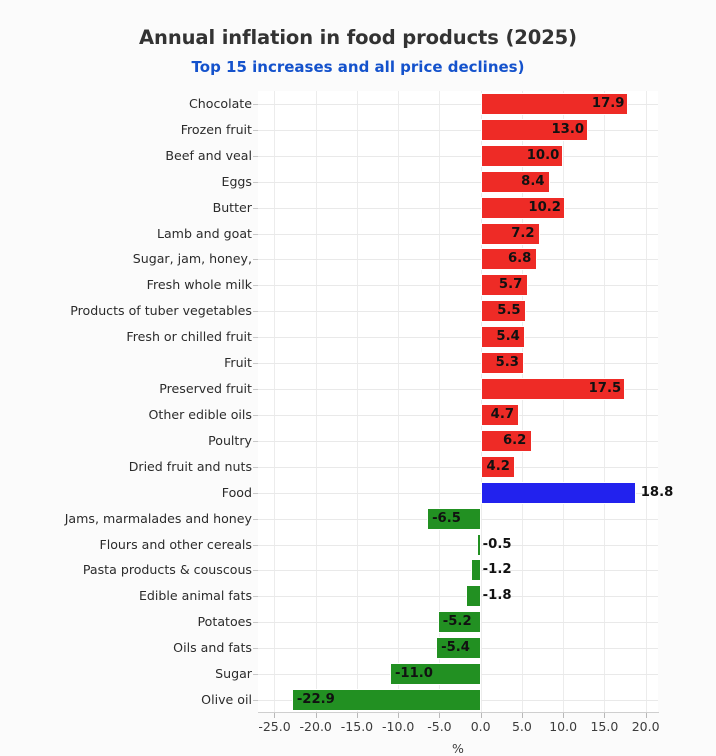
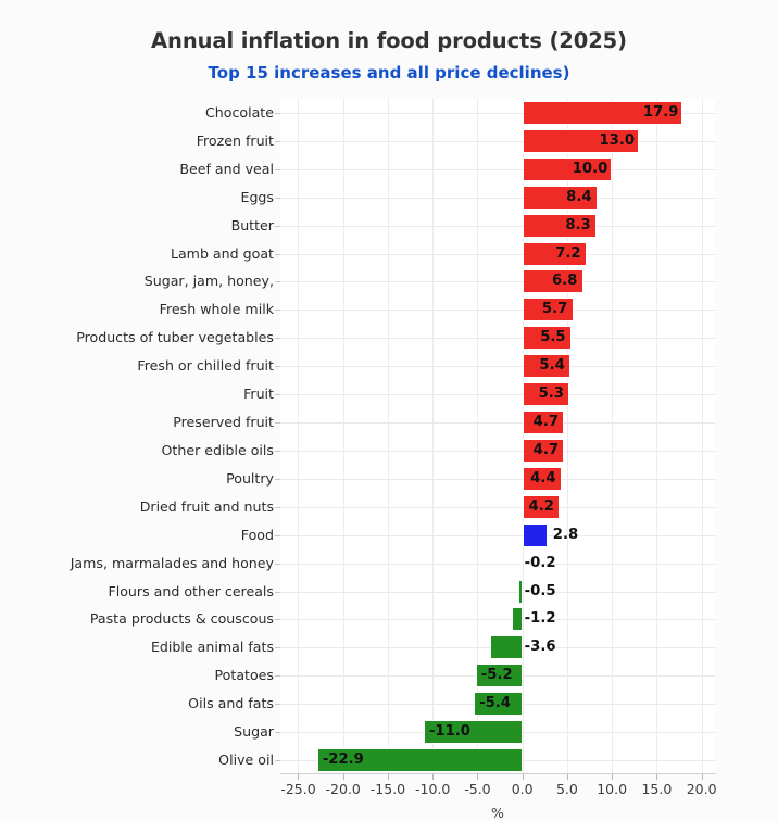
Butter: 10.2 -> 8.3
Preserved fruit: 17.5 -> 4.7
Poultry: 6.2 -> 4.4
Food: 18.8 -> 2.8
Jams, marmalades and honey: -6.5 -> -0.2
Edible animal fats: -1.8 -> -3.6
